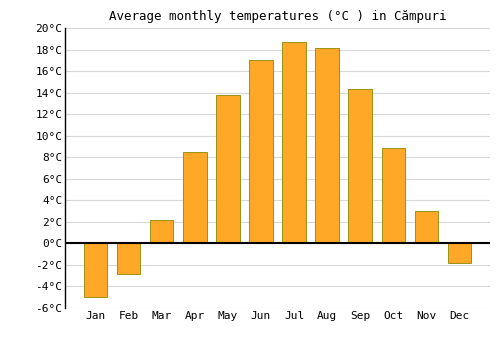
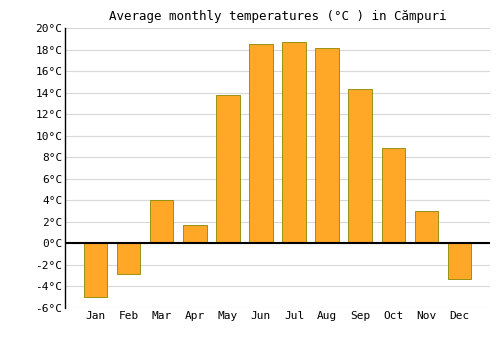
Mar: 2.2°C -> 4.0°C
Apr: 8.5°C -> 1.7°C
Jun: 17.0°C -> 18.5°C
Dec: -1.8°C -> -3.3°C
